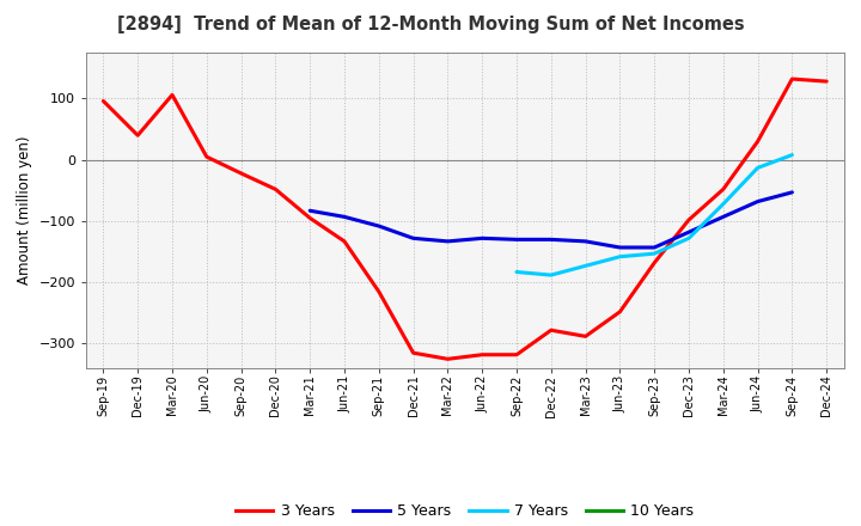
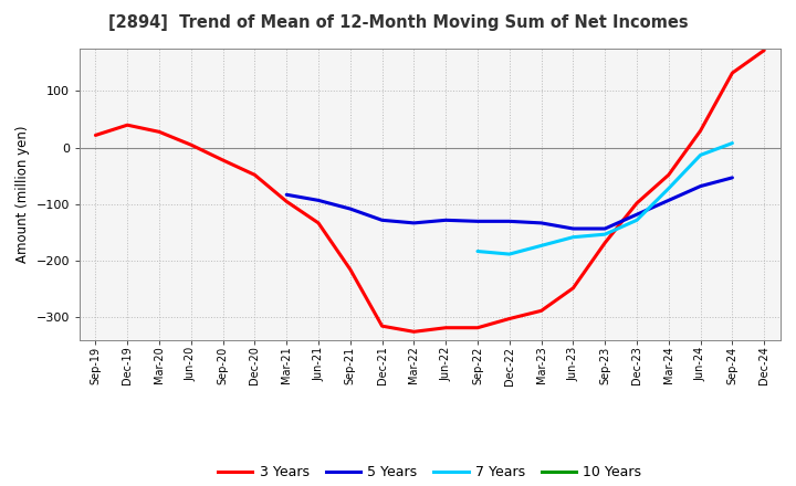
3 Years/Sep-19: 96 -> 22
3 Years/Mar-20: 106 -> 28
3 Years/Dec-22: -278 -> -302
3 Years/Dec-24: 128 -> 172
